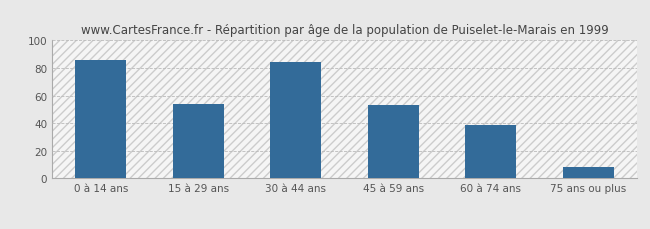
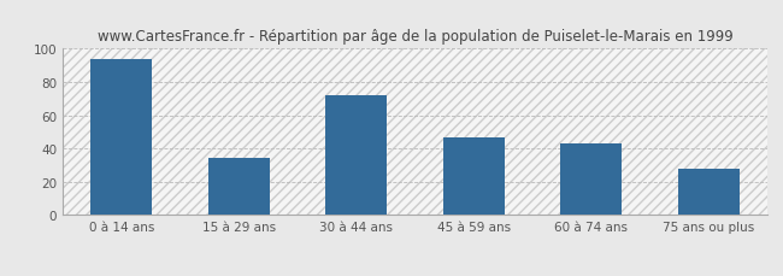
0 à 14 ans: 86 -> 94
15 à 29 ans: 54 -> 34
30 à 44 ans: 84 -> 72
45 à 59 ans: 53 -> 47
60 à 74 ans: 39 -> 43
75 ans ou plus: 8 -> 28
